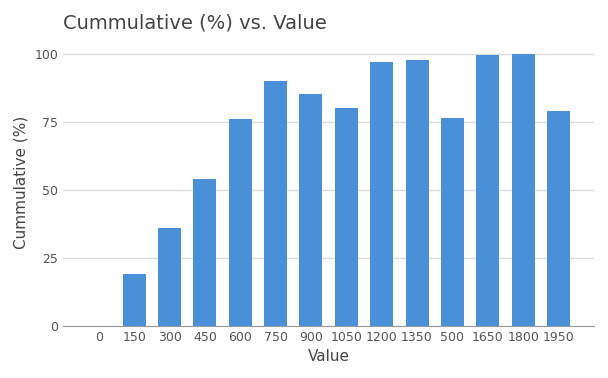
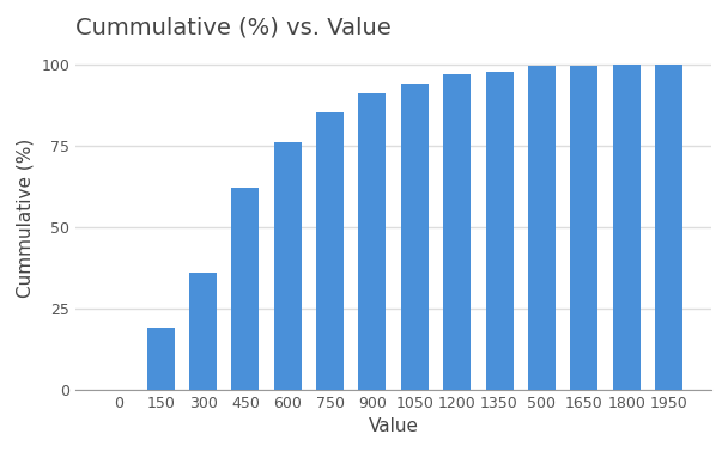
450: 54.0 -> 62.0
750: 90.0 -> 85.0
900: 85.0 -> 91.0
1050: 80.0 -> 94.0
500: 76.5 -> 99.5
1950: 79.0 -> 100.0
